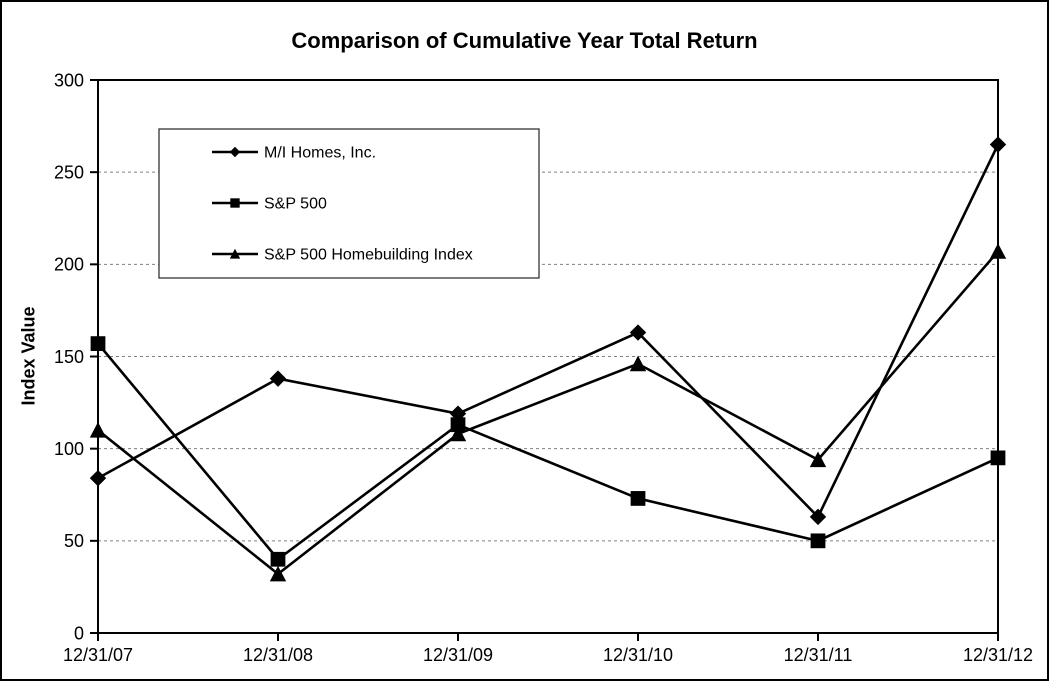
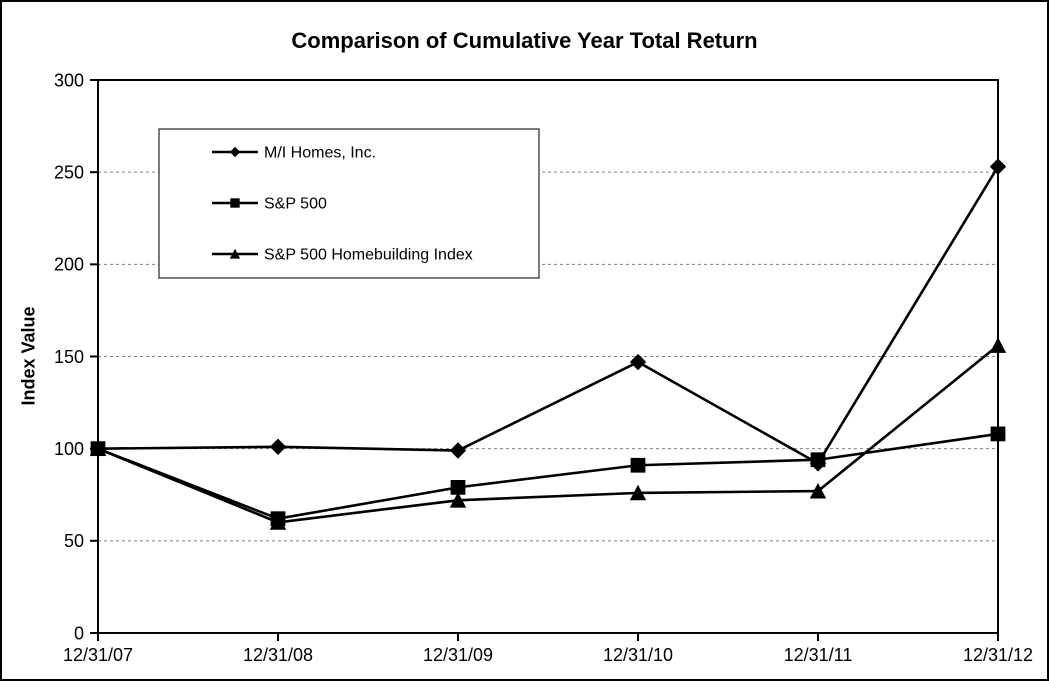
M/I Homes, Inc./12/31/07: 84 -> 100
S&P 500/12/31/07: 157 -> 100
S&P 500 Homebuilding Index/12/31/07: 110 -> 100
M/I Homes, Inc./12/31/08: 138 -> 101
S&P 500/12/31/08: 40 -> 62
S&P 500 Homebuilding Index/12/31/08: 32 -> 60
M/I Homes, Inc./12/31/09: 119 -> 99
S&P 500/12/31/09: 113 -> 79
S&P 500 Homebuilding Index/12/31/09: 108 -> 72
M/I Homes, Inc./12/31/10: 163 -> 147
S&P 500/12/31/10: 73 -> 91
S&P 500 Homebuilding Index/12/31/10: 146 -> 76
M/I Homes, Inc./12/31/11: 63 -> 92
S&P 500/12/31/11: 50 -> 94
S&P 500 Homebuilding Index/12/31/11: 94 -> 77
M/I Homes, Inc./12/31/12: 265 -> 253
S&P 500/12/31/12: 95 -> 108
S&P 500 Homebuilding Index/12/31/12: 207 -> 156
